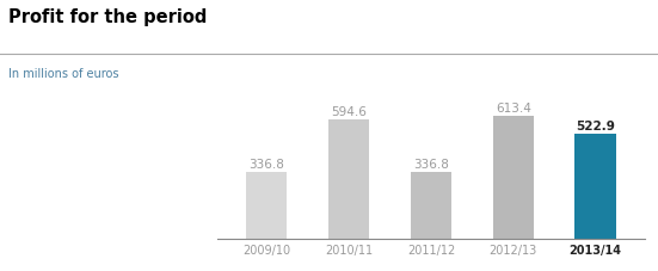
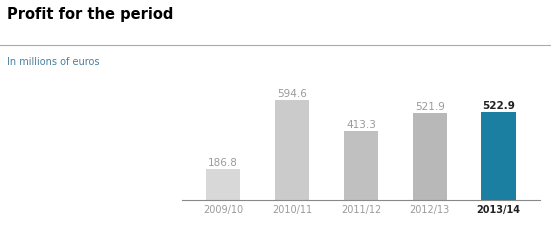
2009/10: 336.8 -> 186.8
2011/12: 336.8 -> 413.3
2012/13: 613.4 -> 521.9
